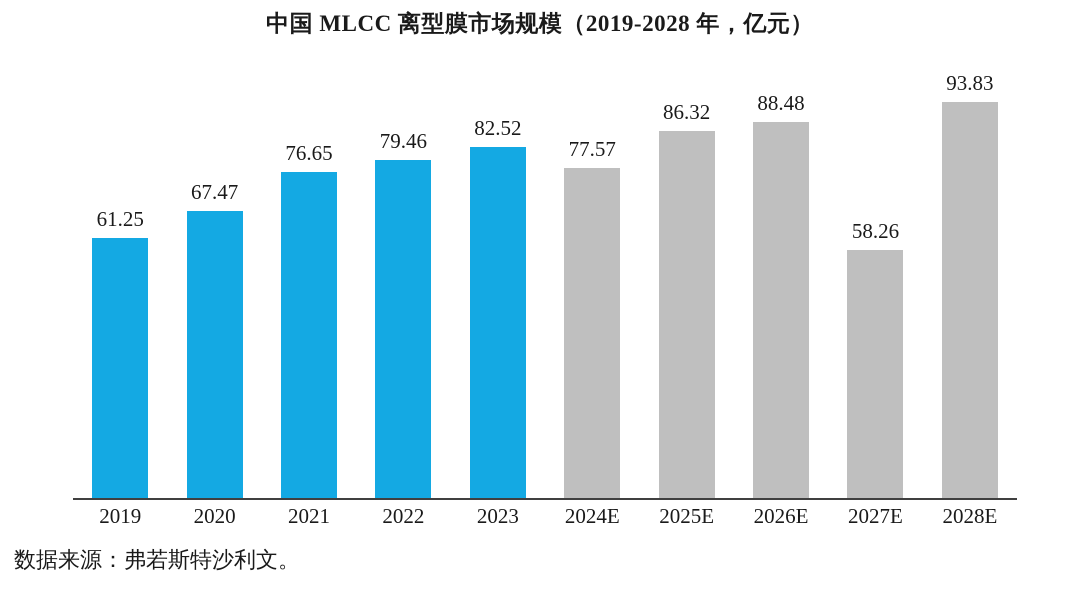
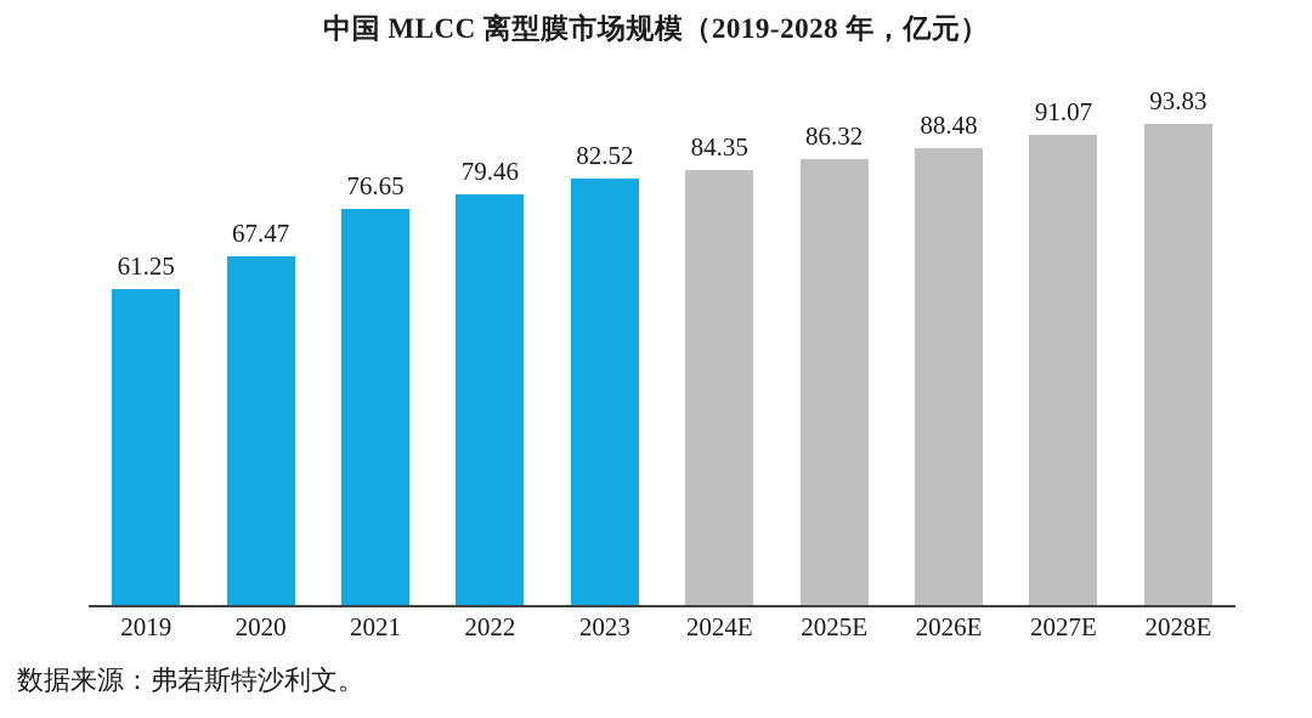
2024E: 77.57 -> 84.35
2027E: 58.26 -> 91.07
